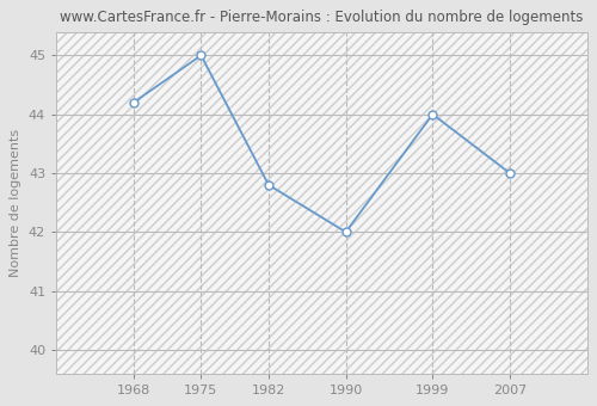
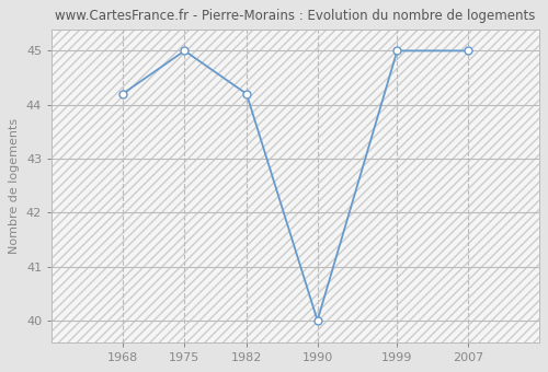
1982: 42.8 -> 44.2
1990: 42.0 -> 40.0
1999: 44.0 -> 45.0
2007: 43.0 -> 45.0
